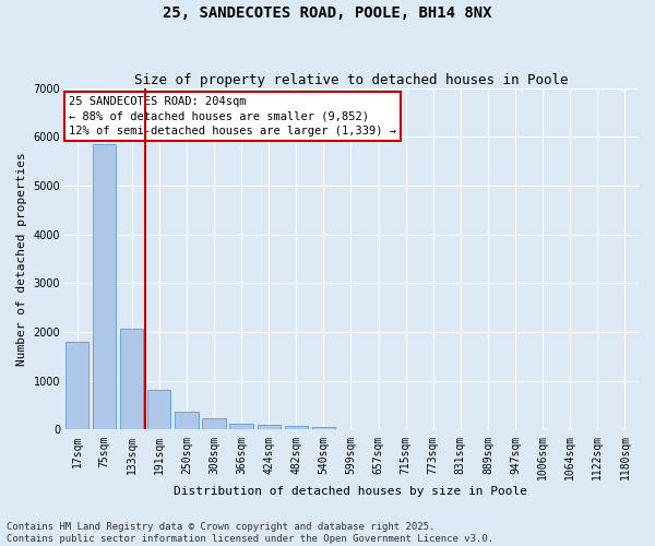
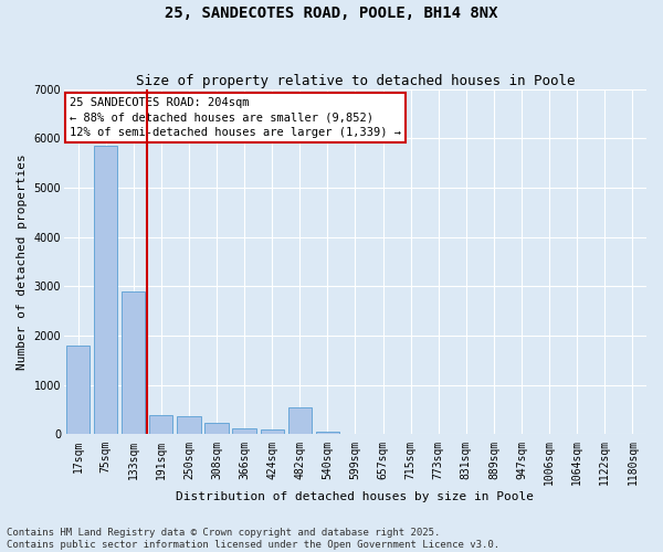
133sqm: 2080 -> 2900
191sqm: 820 -> 400
482sqm: 70 -> 550
